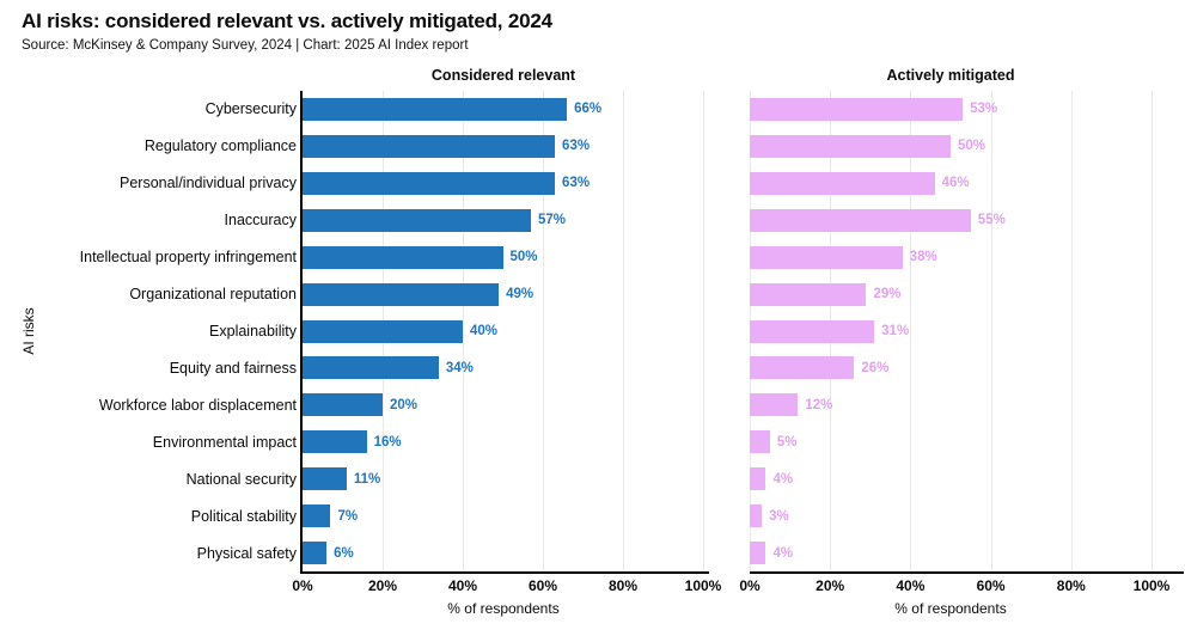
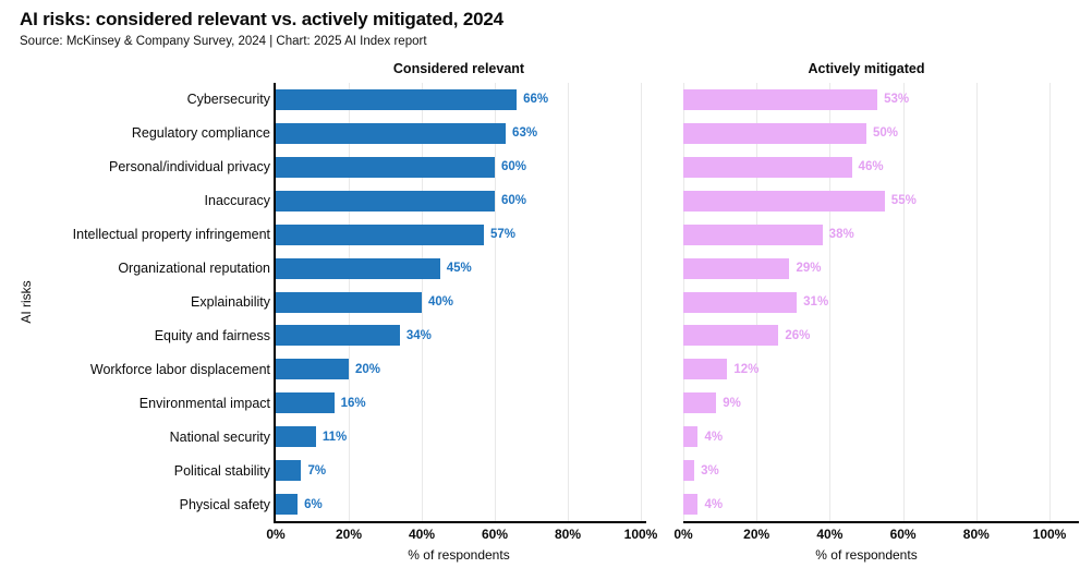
Considered relevant/Personal/individual privacy: 63% -> 60%
Considered relevant/Inaccuracy: 57% -> 60%
Considered relevant/Intellectual property infringement: 50% -> 57%
Considered relevant/Organizational reputation: 49% -> 45%
Actively mitigated/Environmental impact: 5% -> 9%
